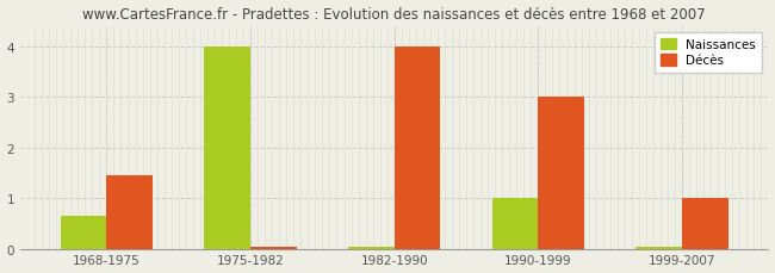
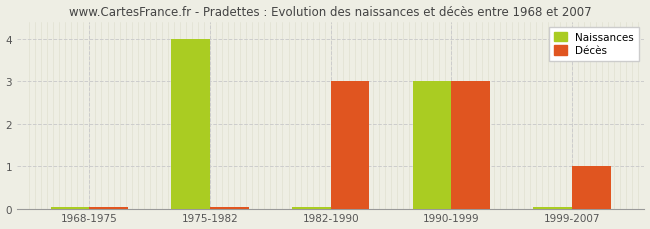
Naissances/1968-1975: 0.65 -> 0.04
Décès/1968-1975: 1.45 -> 0.04
Décès/1982-1990: 4.00 -> 3.00
Naissances/1990-1999: 1.00 -> 3.00
